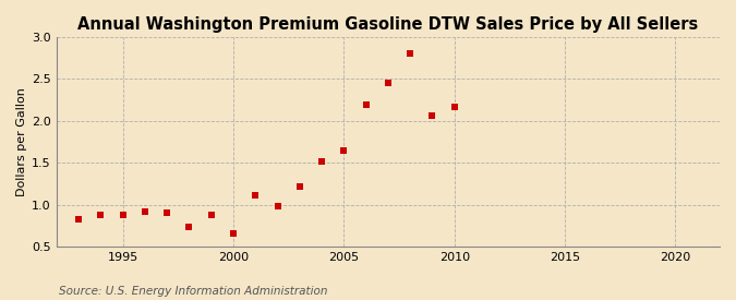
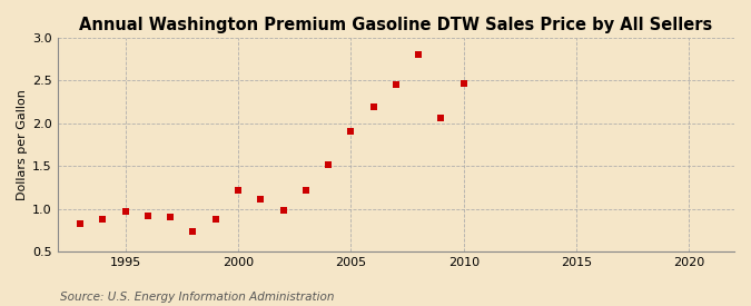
1995: 0.88 -> 0.97
2000: 0.66 -> 1.21
2005: 1.64 -> 1.90
2010: 2.16 -> 2.46
